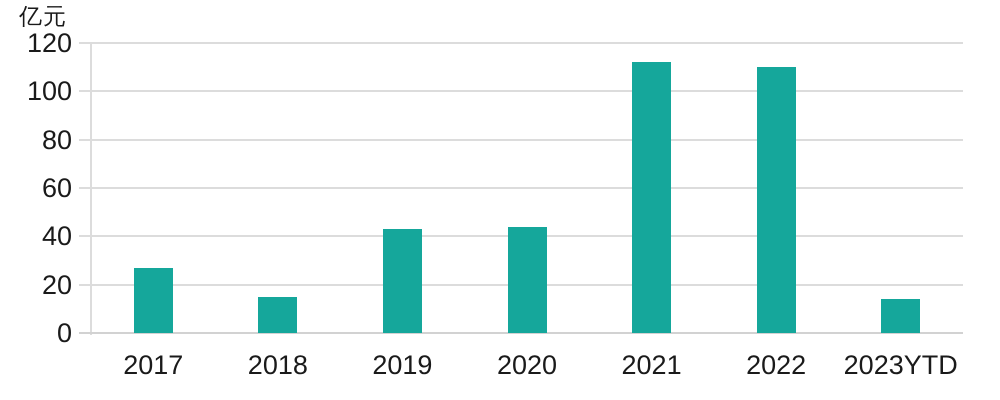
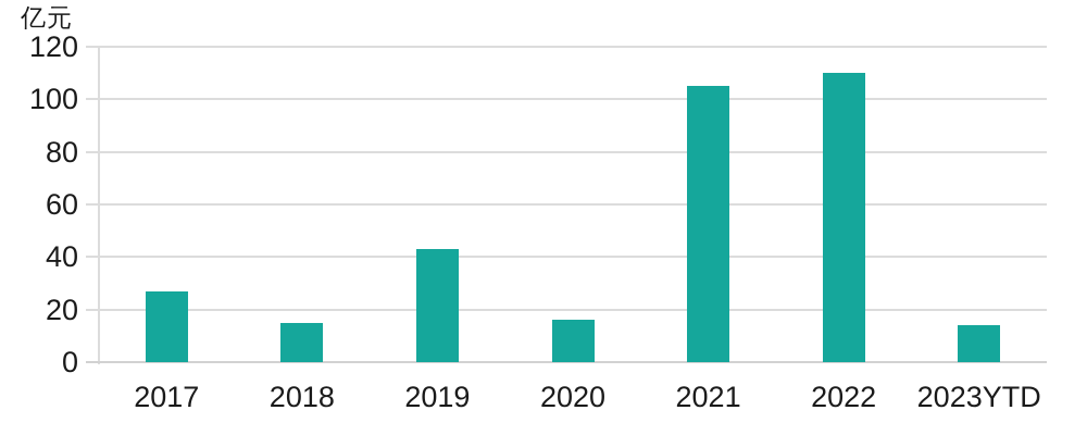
2020: 44 -> 16
2021: 112 -> 105
